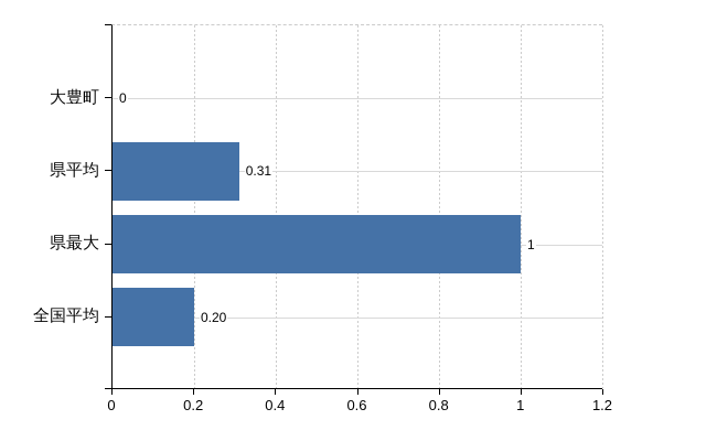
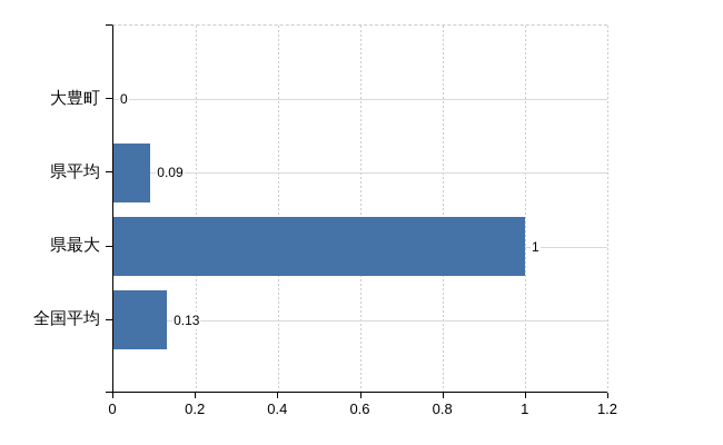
県平均: 0.31 -> 0.09
全国平均: 0.20 -> 0.13
